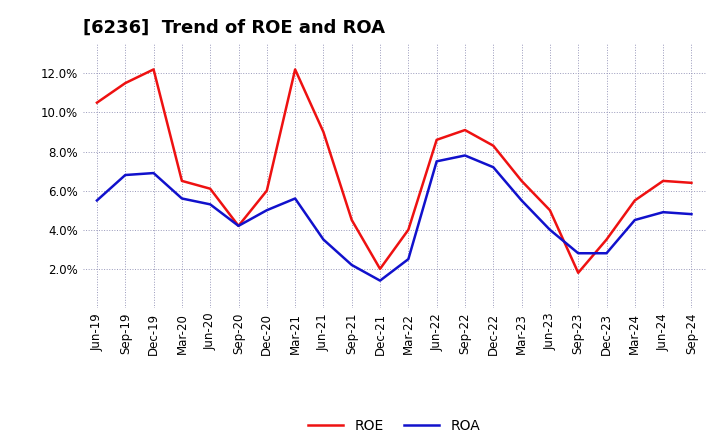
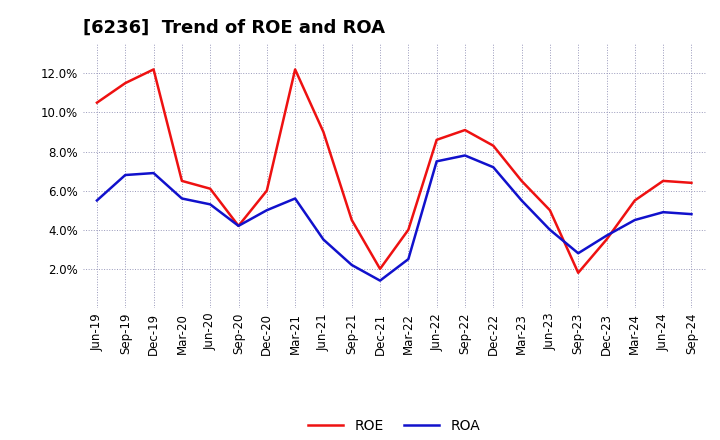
ROA/Dec-23: 2.8% -> 3.7%
